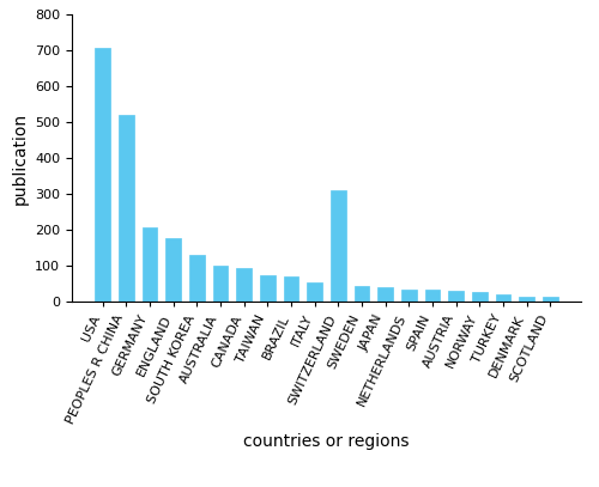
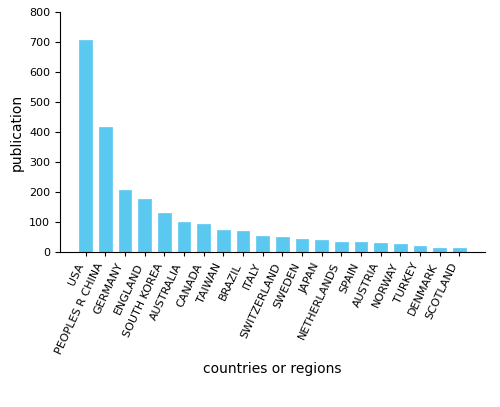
PEOPLES R CHINA: 520 -> 417
SWITZERLAND: 310 -> 52
